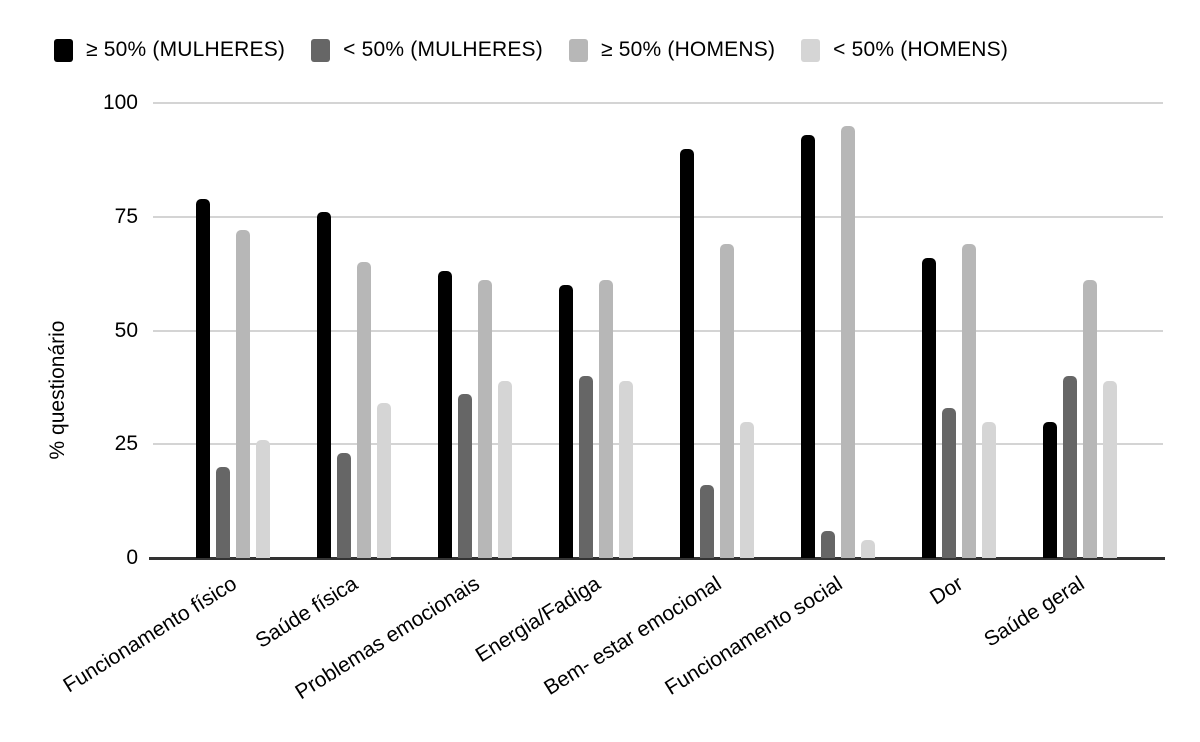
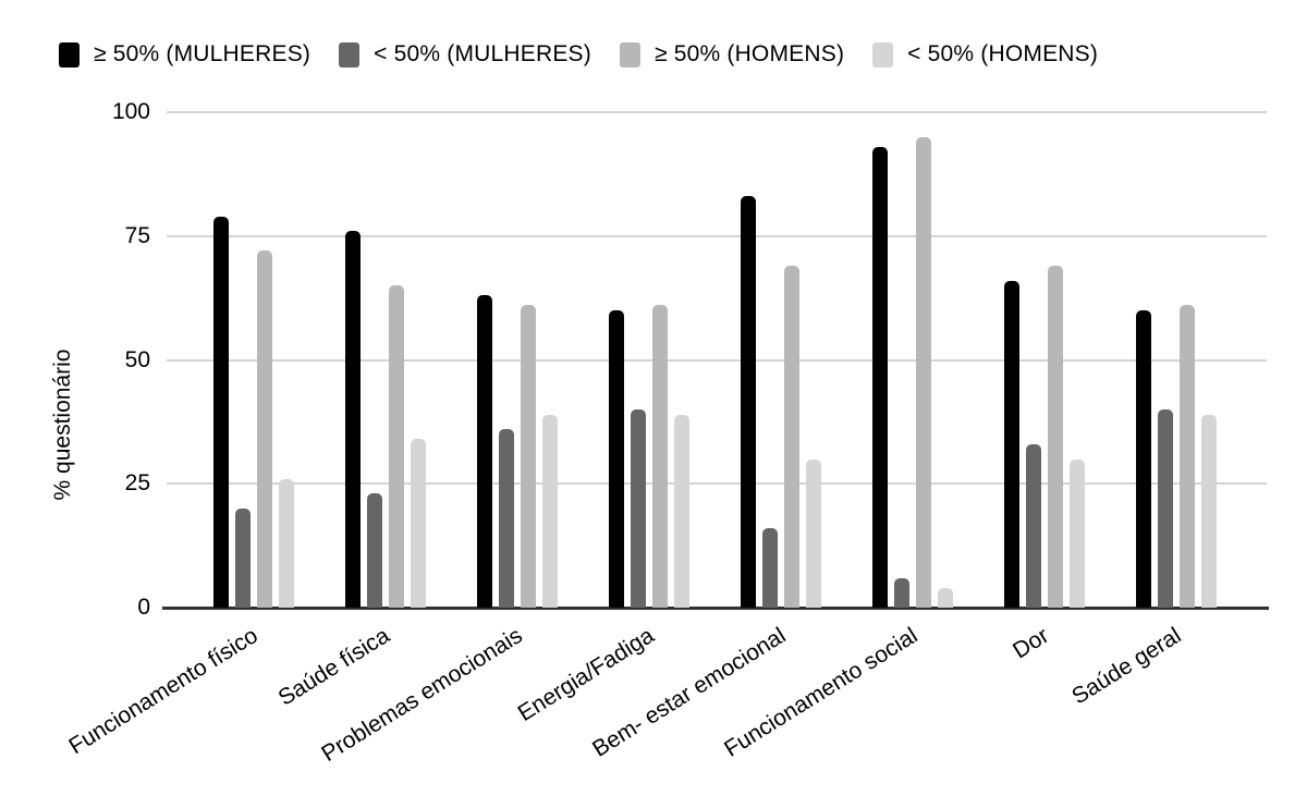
≥ 50% (MULHERES)/Bem- estar emocional: 90 -> 83
≥ 50% (MULHERES)/Saúde geral: 30 -> 60
